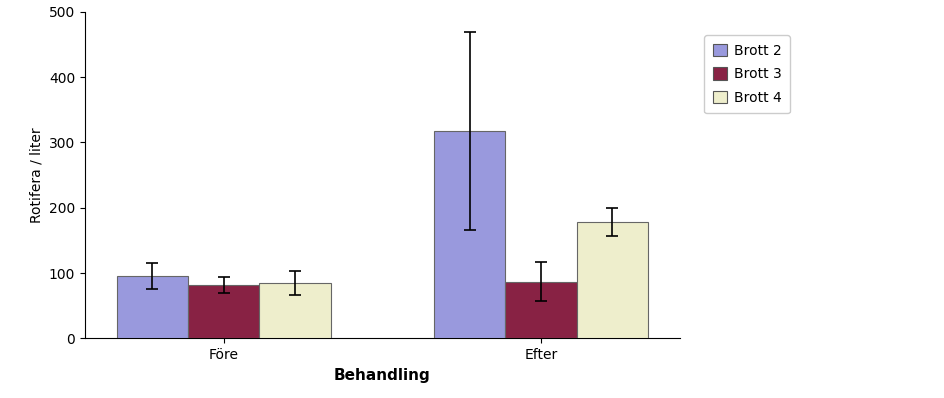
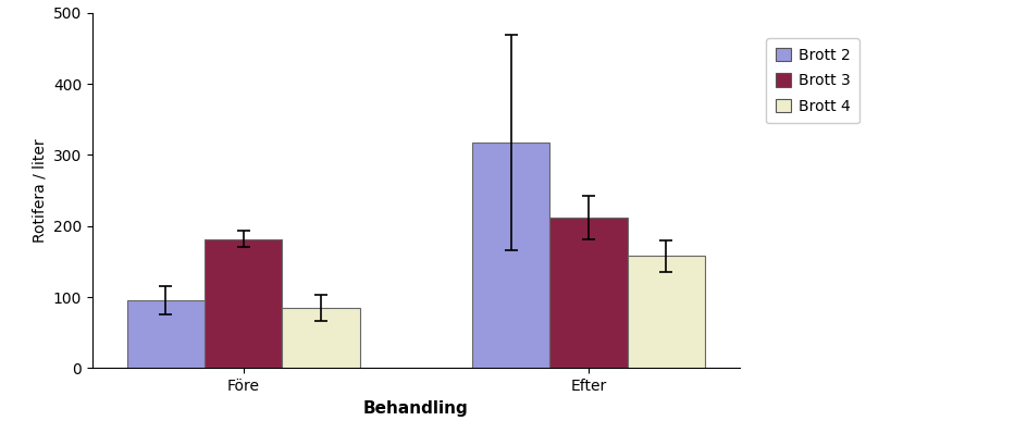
Brott 3/Före: 82 -> 182
Brott 3/Efter: 87 -> 212
Brott 4/Efter: 178 -> 158
